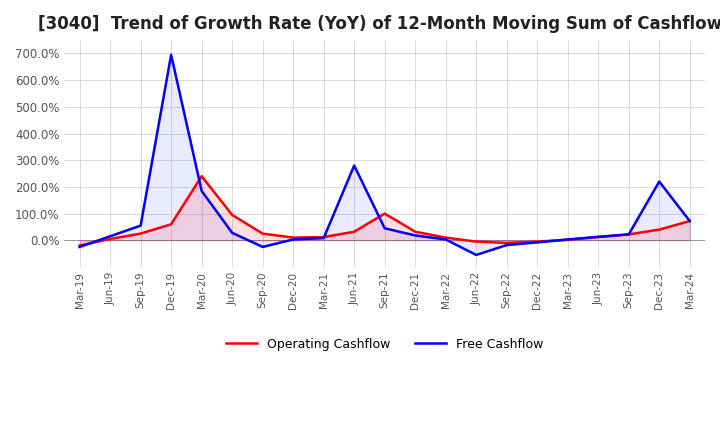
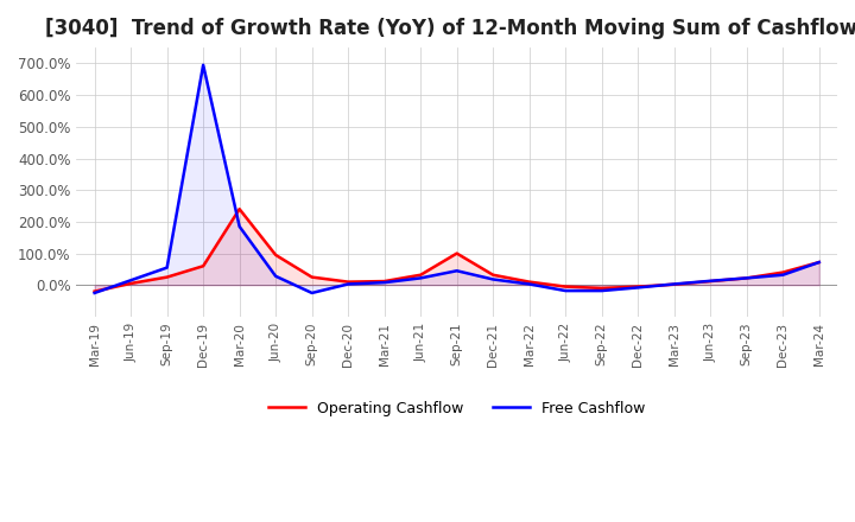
Free Cashflow/Jun-21: 280% -> 22%
Free Cashflow/Jun-22: -55% -> -18%
Free Cashflow/Dec-23: 220% -> 32%
